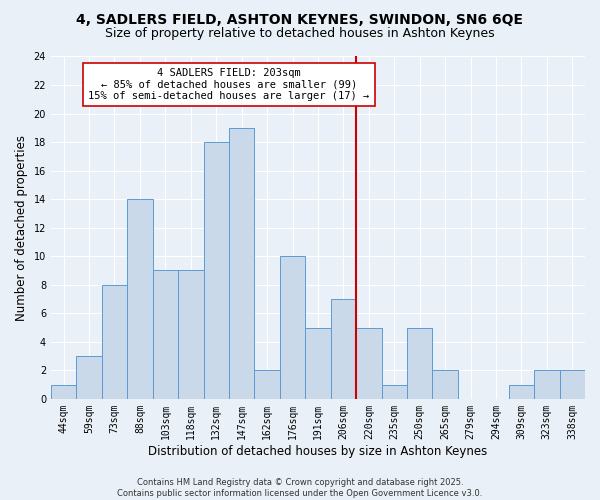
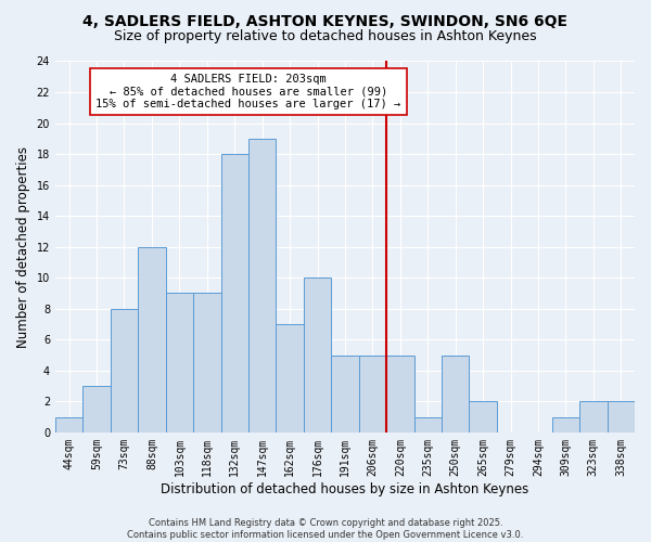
88sqm: 14 -> 12
162sqm: 2 -> 7
206sqm: 7 -> 5
